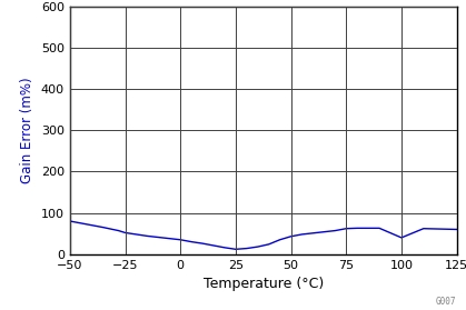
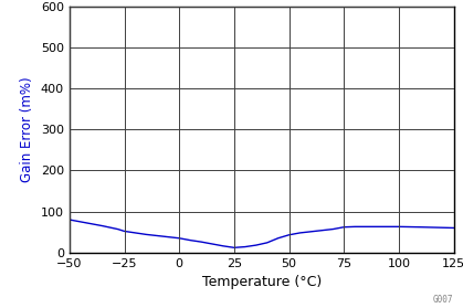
100: 40 -> 63
